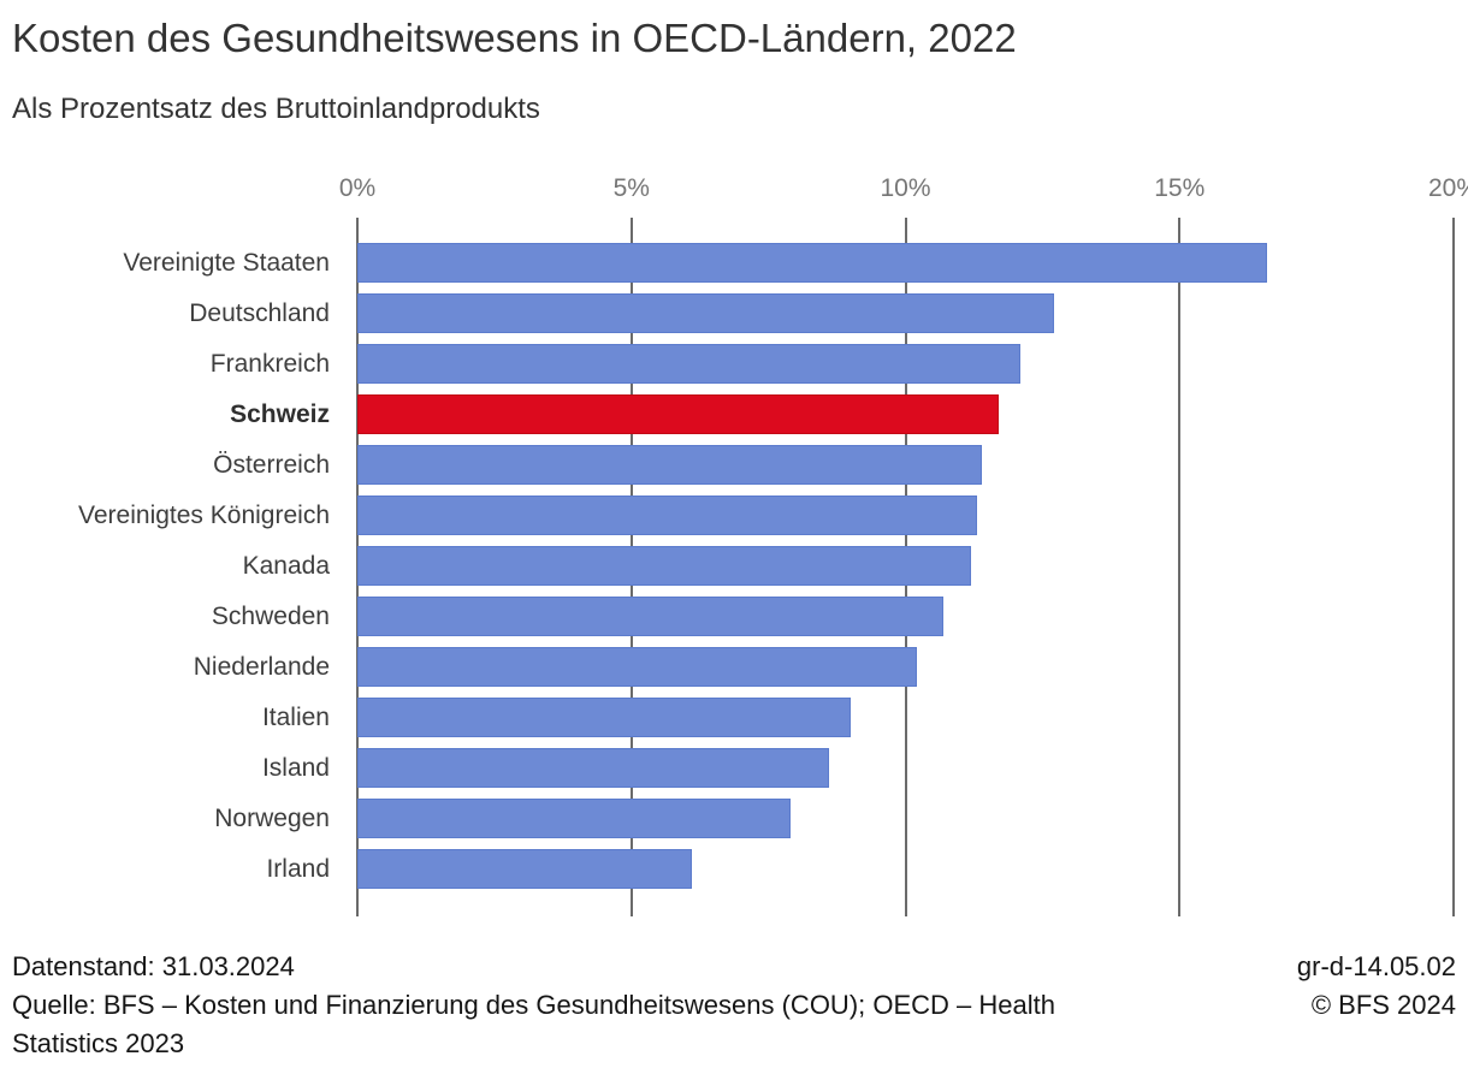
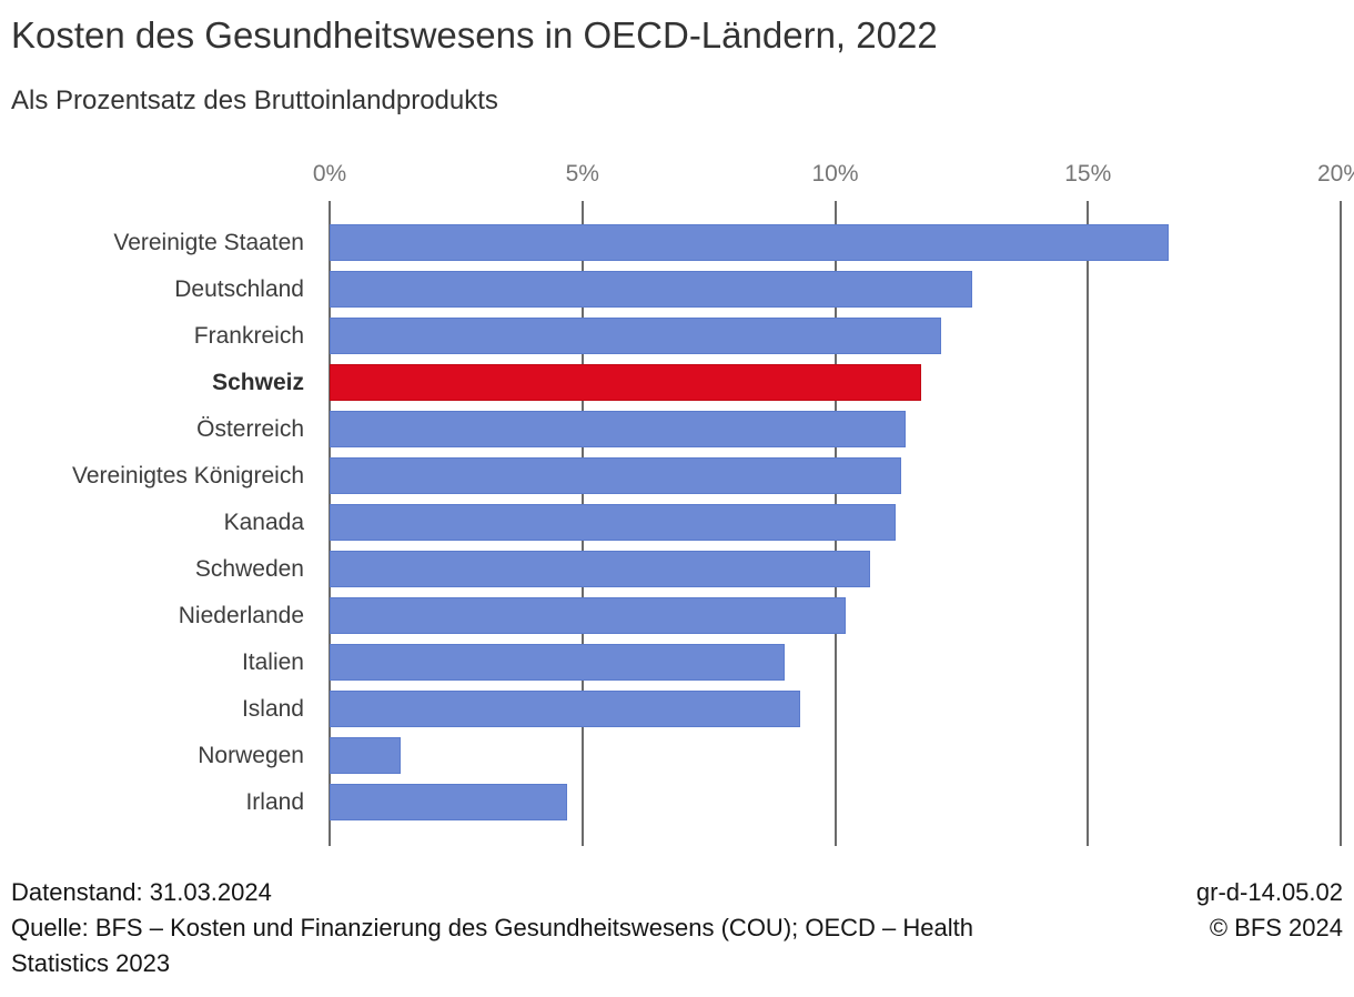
Island: 8.6% -> 9.3%
Norwegen: 7.9% -> 1.4%
Irland: 6.1% -> 4.7%
